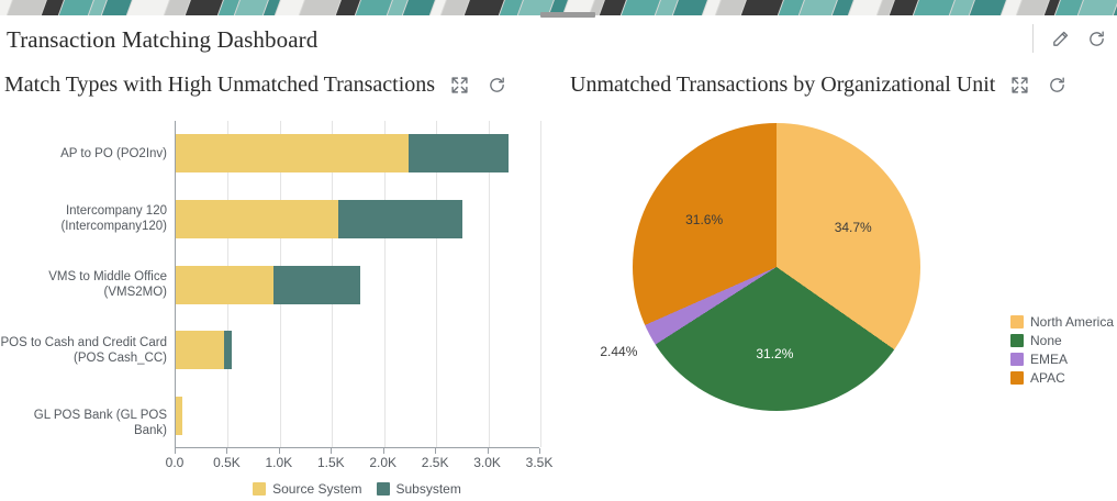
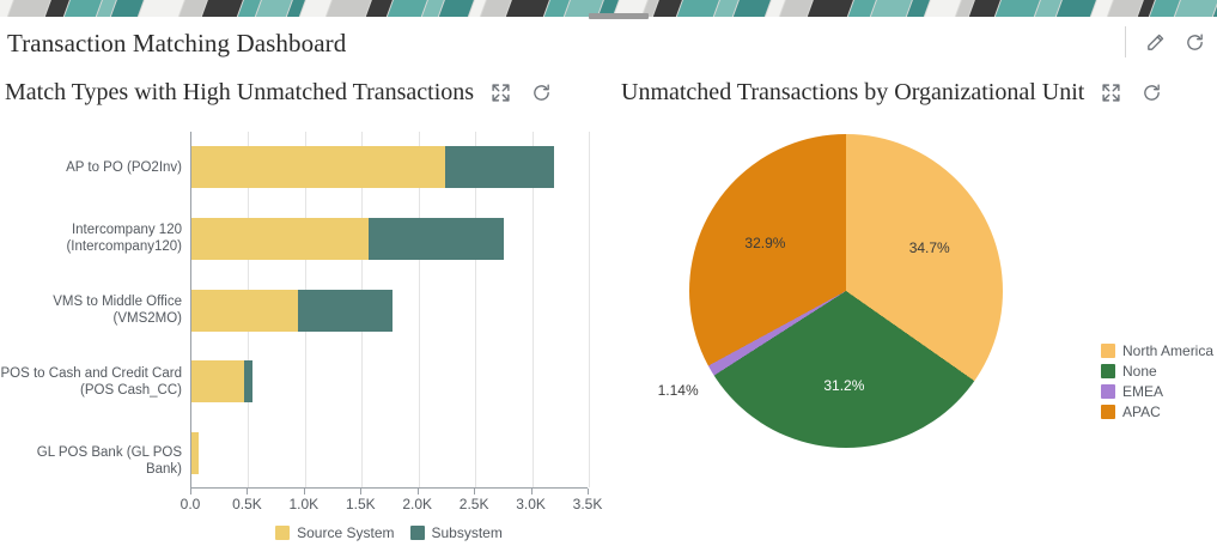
Unmatched Transactions by Organizational Unit/EMEA: 2.44% -> 1.14%
Unmatched Transactions by Organizational Unit/APAC: 31.6% -> 32.9%
